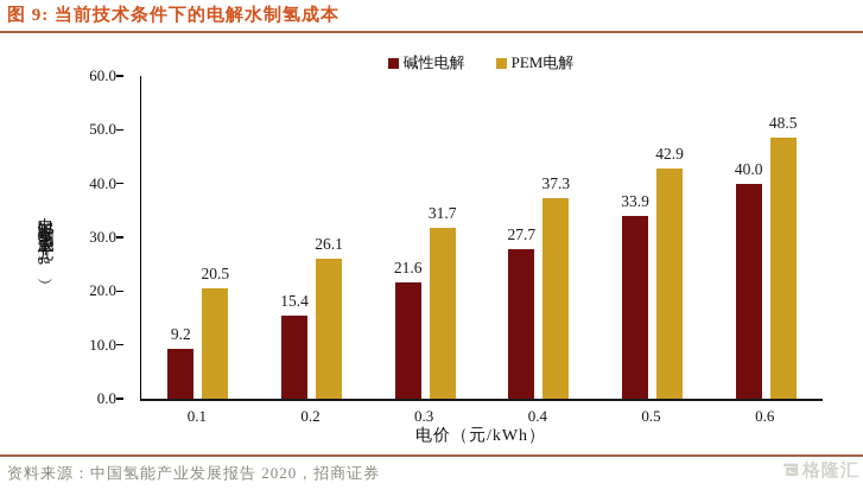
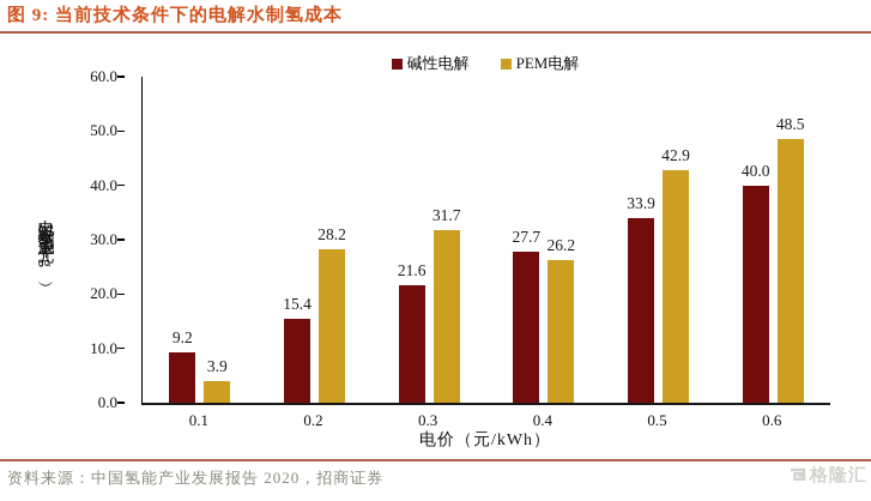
PEM电解/0.1: 20.5 -> 3.9
PEM电解/0.2: 26.1 -> 28.2
PEM电解/0.4: 37.3 -> 26.2
